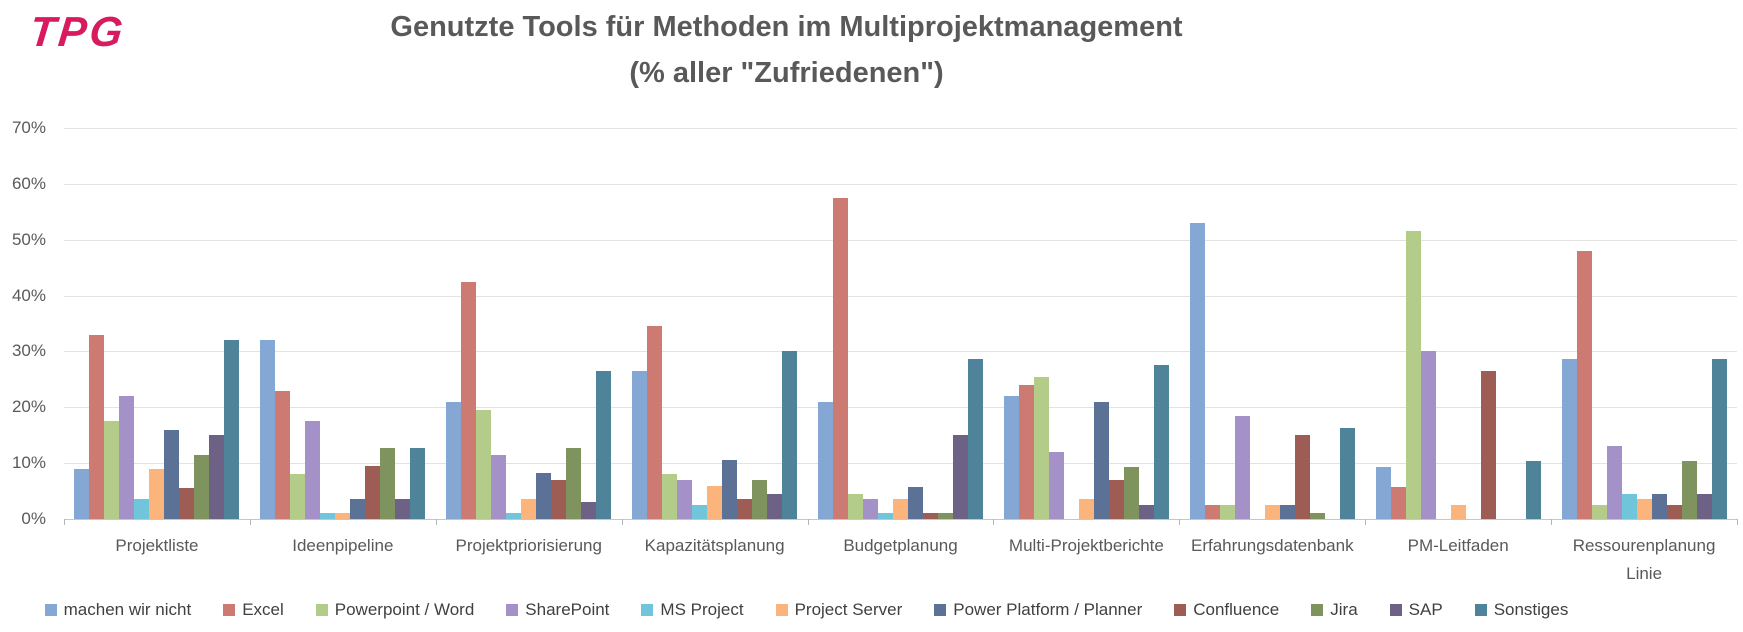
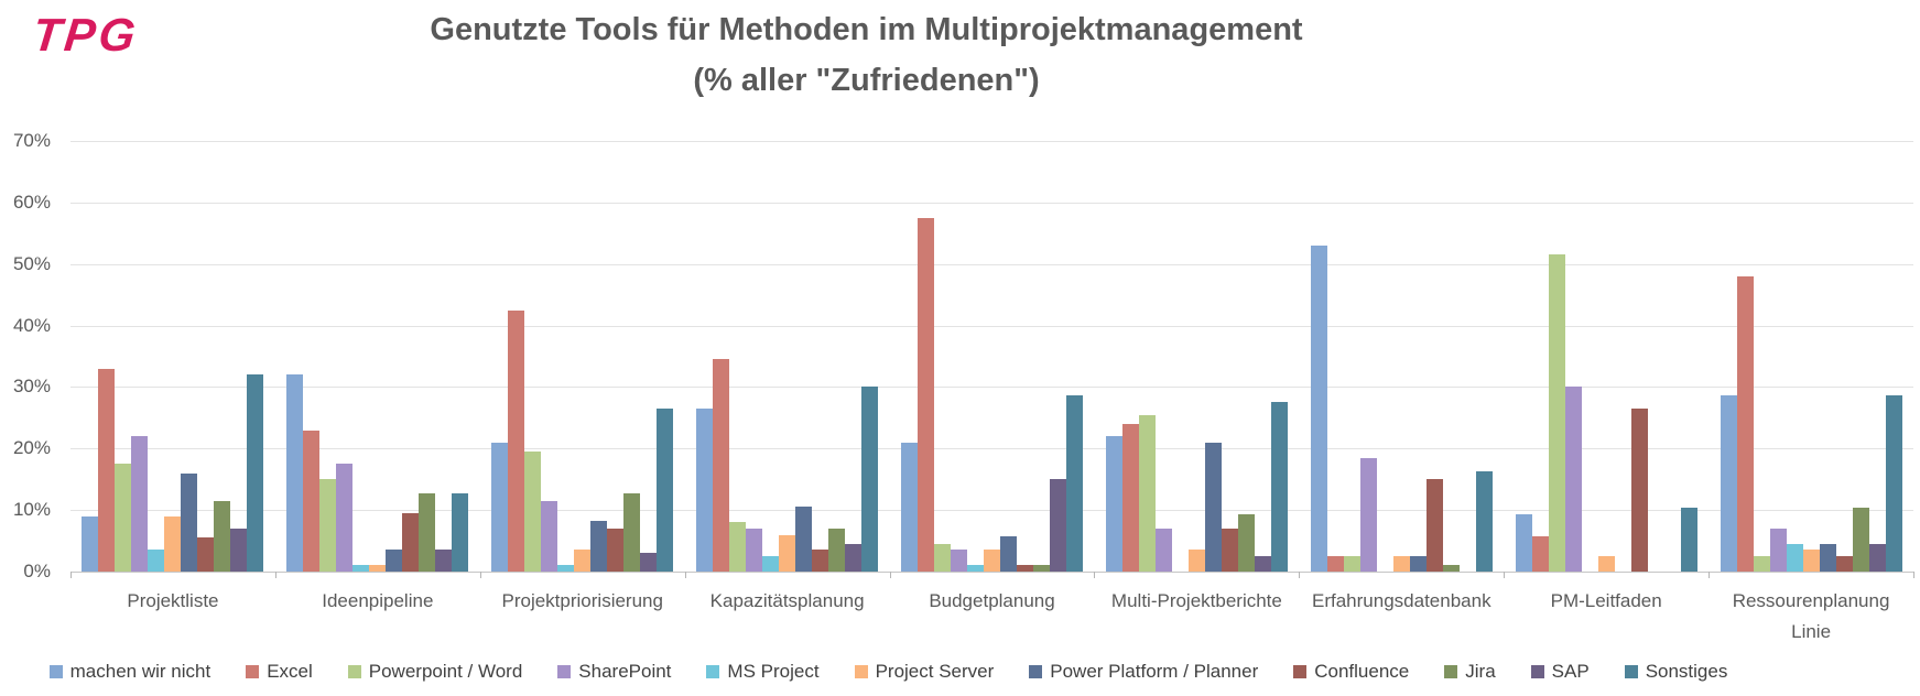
SAP/Projektliste: 15% -> 7%
Powerpoint / Word/Ideenpipeline: 8% -> 15%
SharePoint/Multi-Projektberichte: 12% -> 7%
SharePoint/Ressourenplanung Linie: 13% -> 7%
